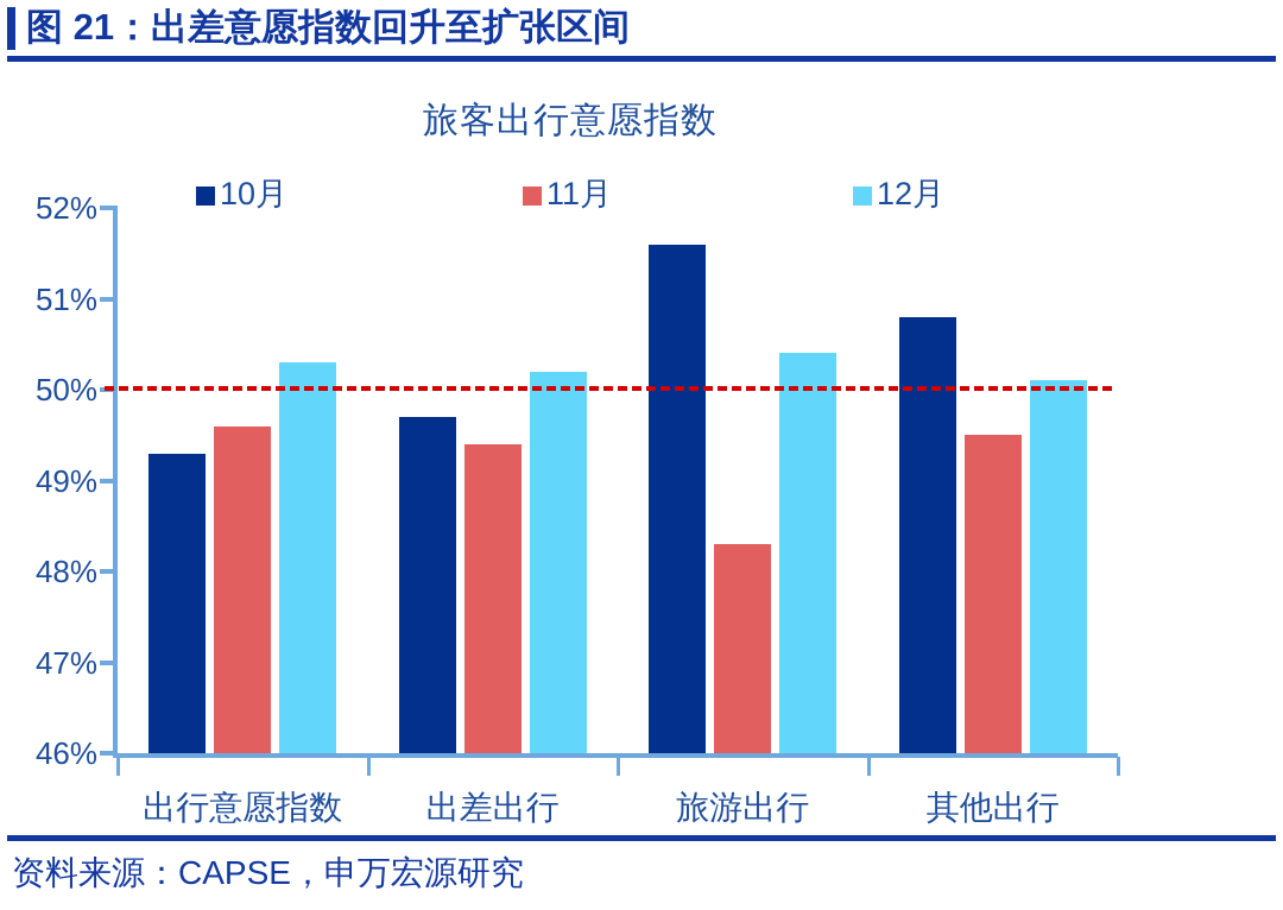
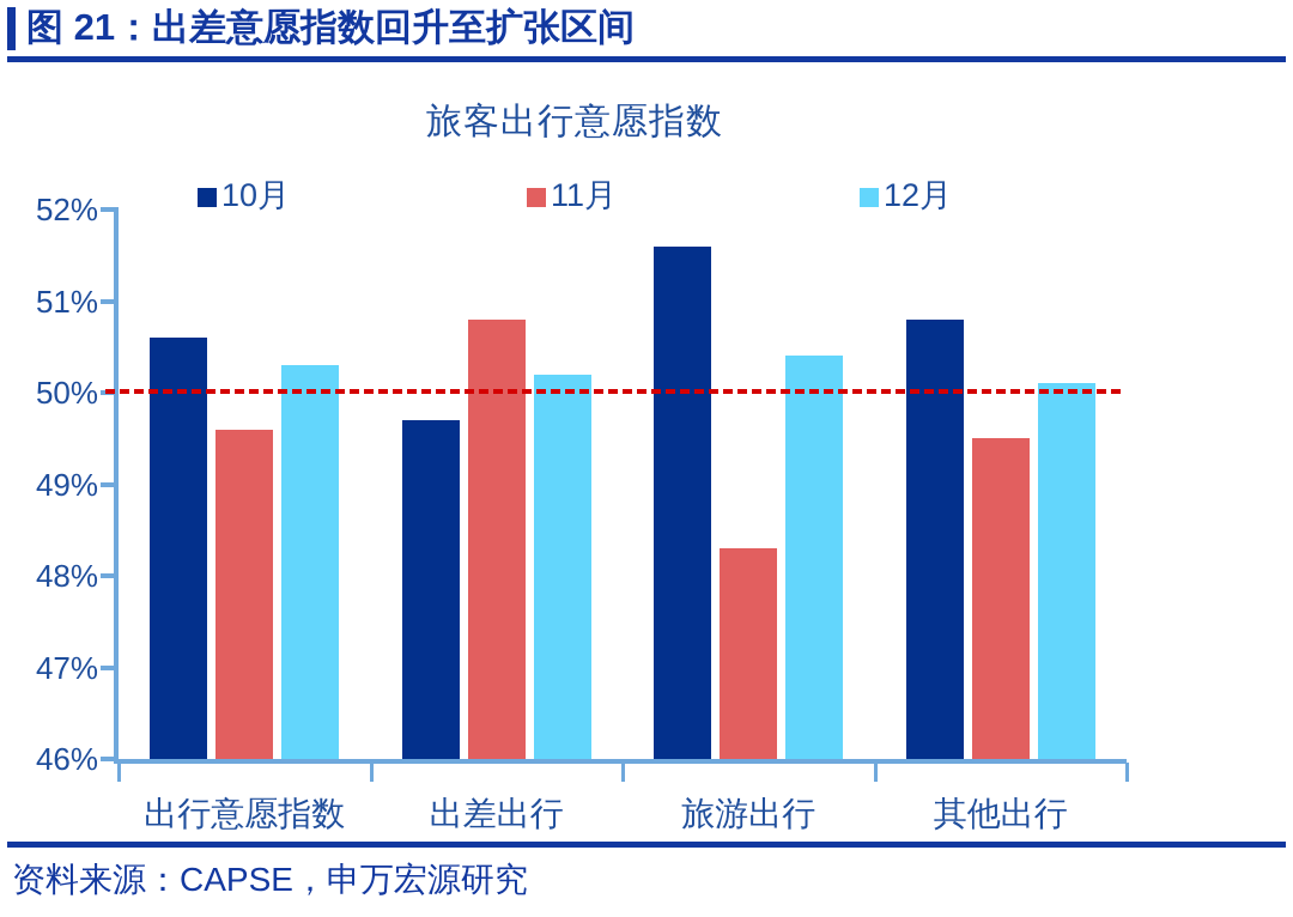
10月/出行意愿指数: 49.3% -> 50.6%
11月/出差出行: 49.4% -> 50.8%
